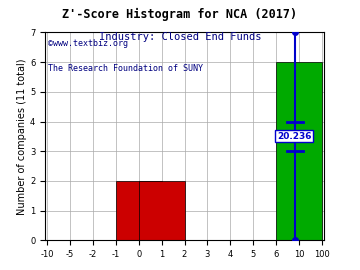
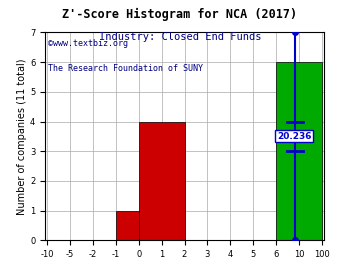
0: 2 -> 1
1: 2 -> 4
